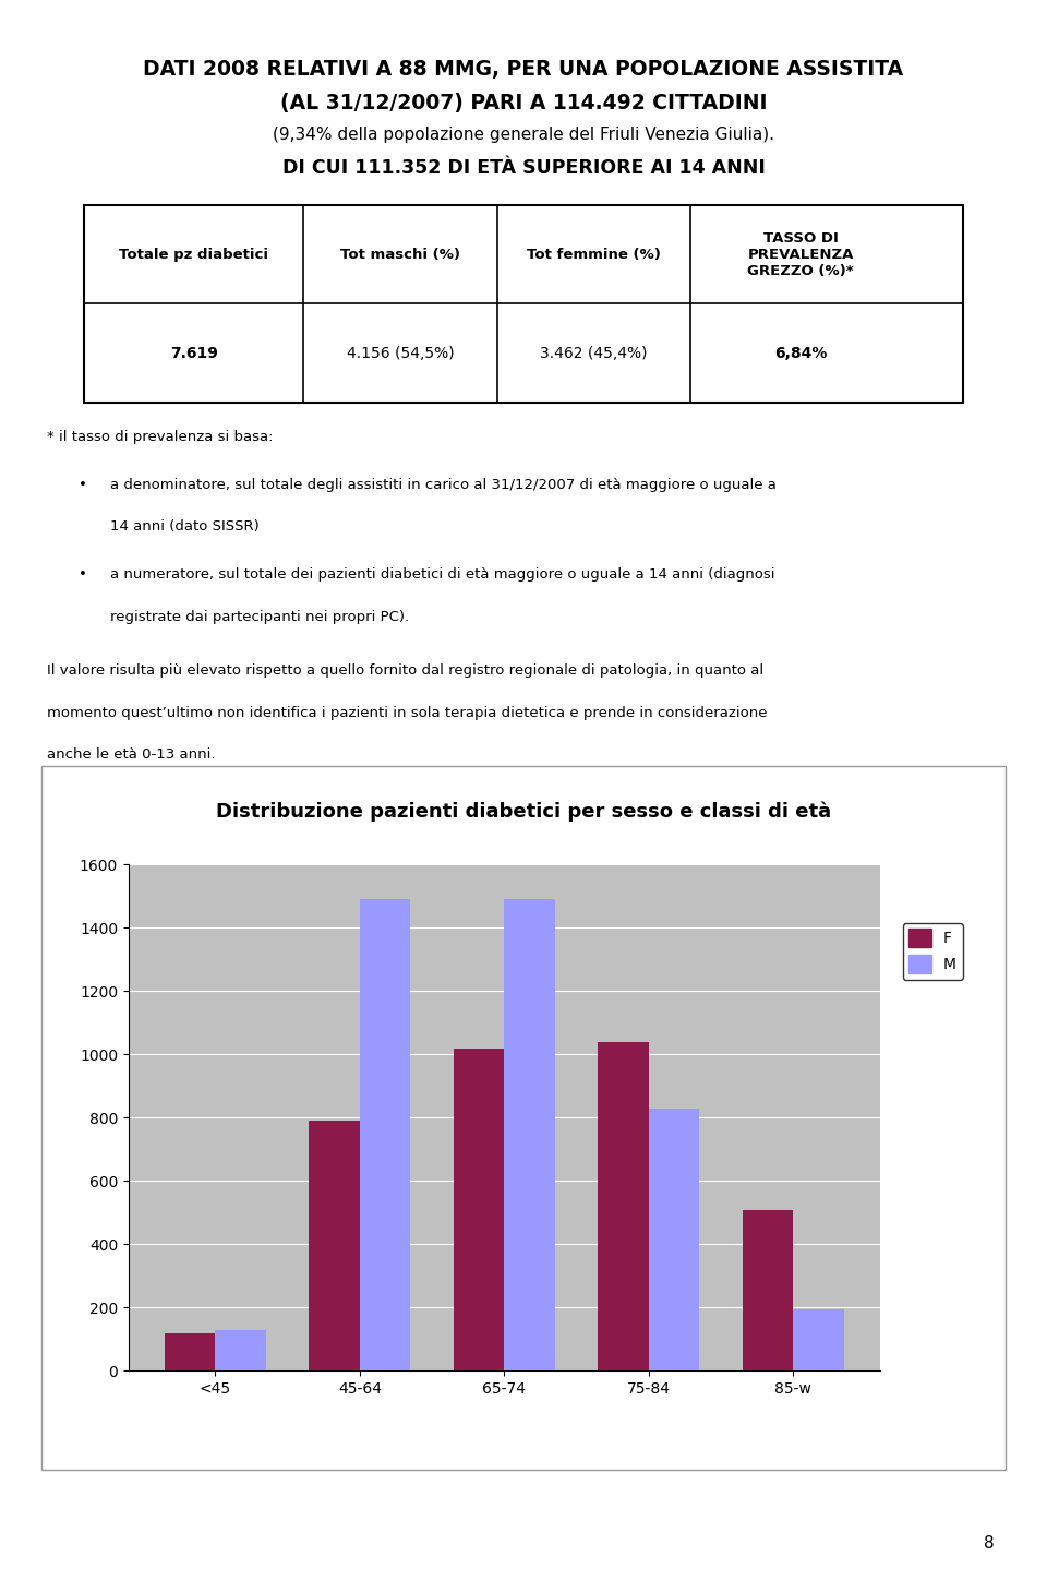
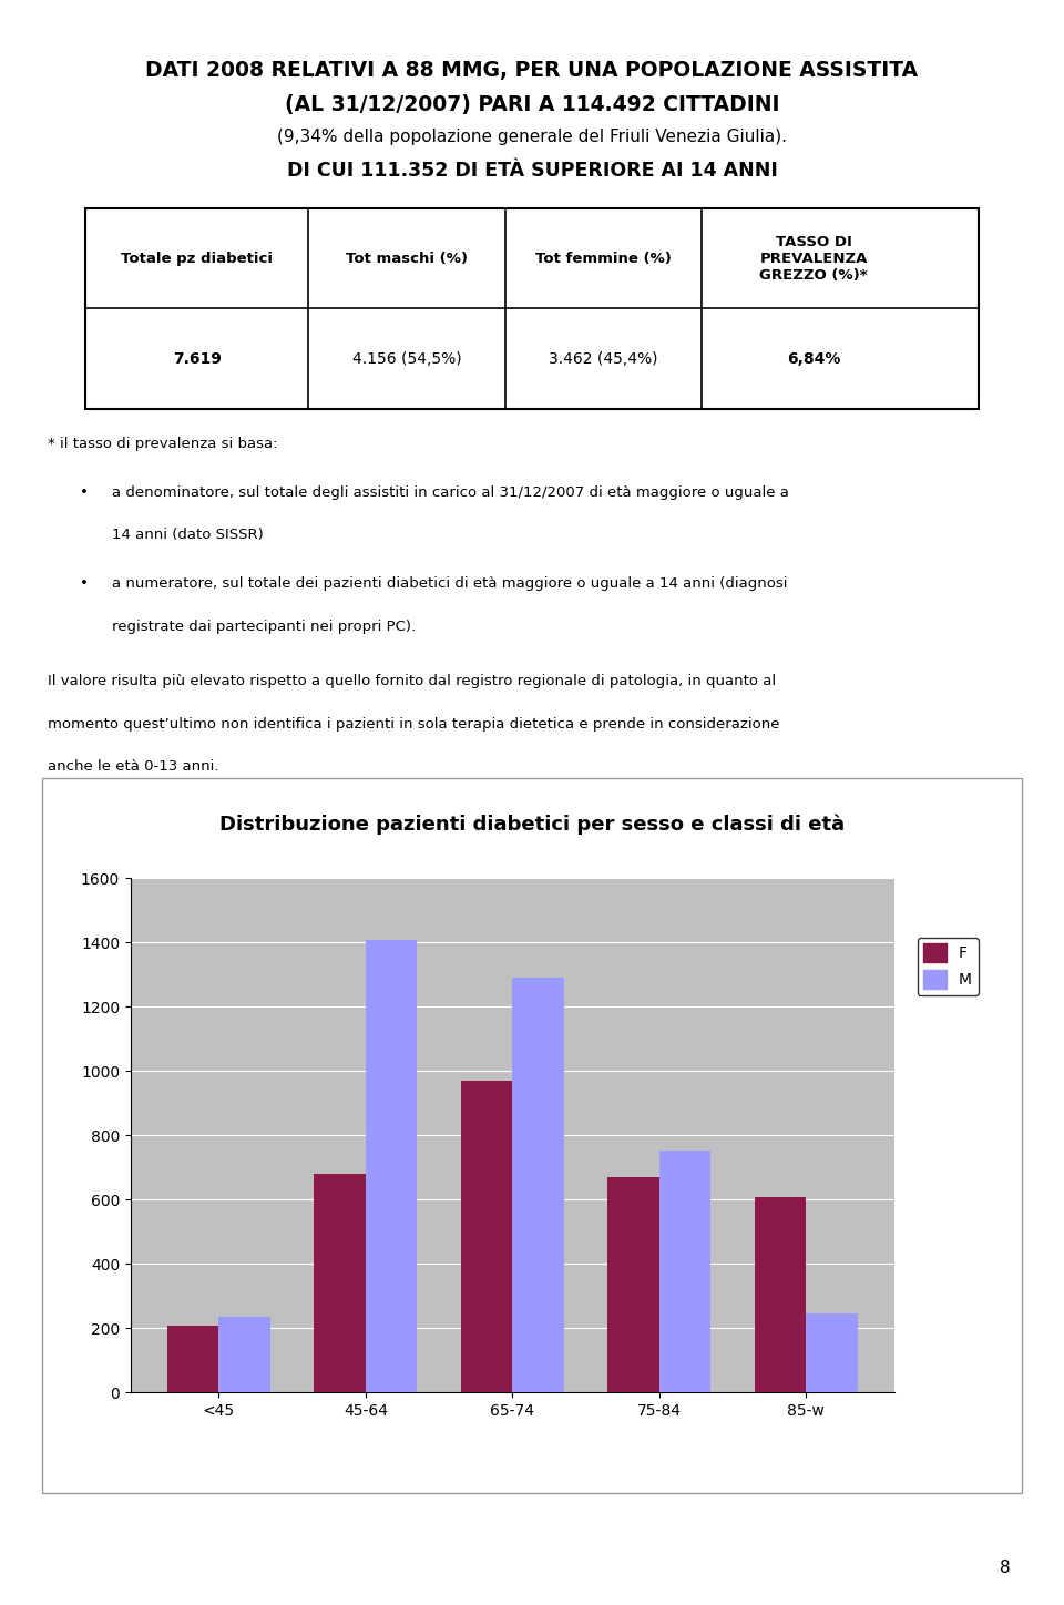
F/<45: 120 -> 210
M/<45: 130 -> 235
F/45-64: 790 -> 680
M/45-64: 1490 -> 1410
F/65-74: 1020 -> 970
M/65-74: 1490 -> 1290
F/75-84: 1040 -> 670
M/75-84: 830 -> 755
F/85-w: 510 -> 610
M/85-w: 195 -> 245
